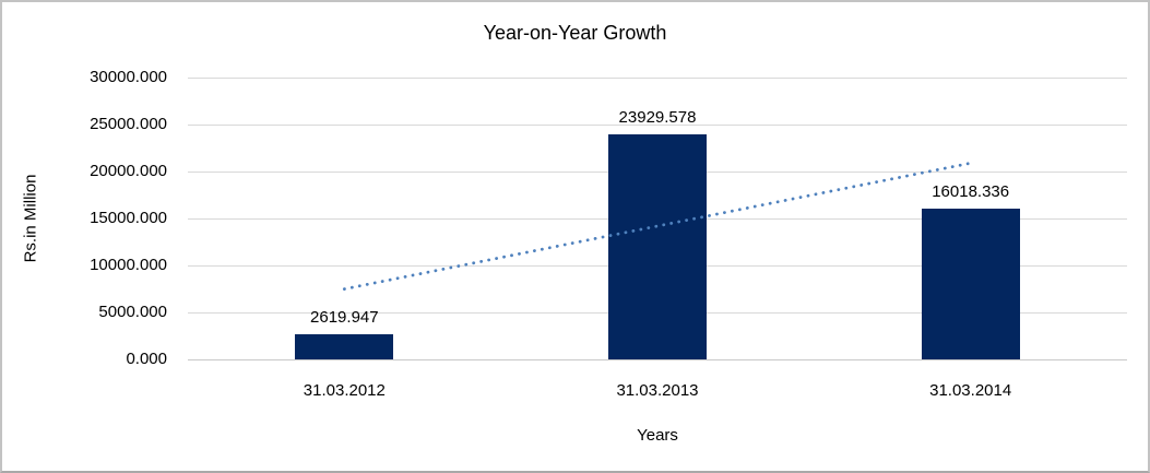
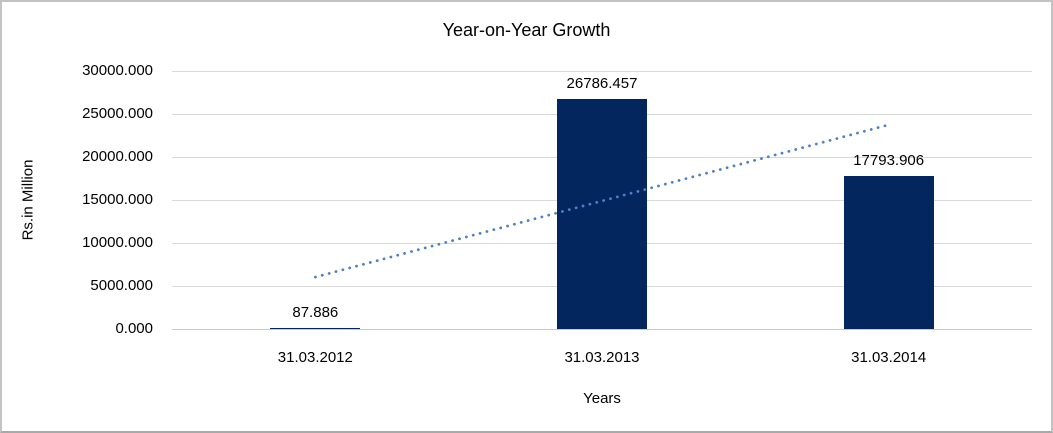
31.03.2012: 2619.947 -> 87.886
31.03.2013: 23929.578 -> 26786.457
31.03.2014: 16018.336 -> 17793.906
